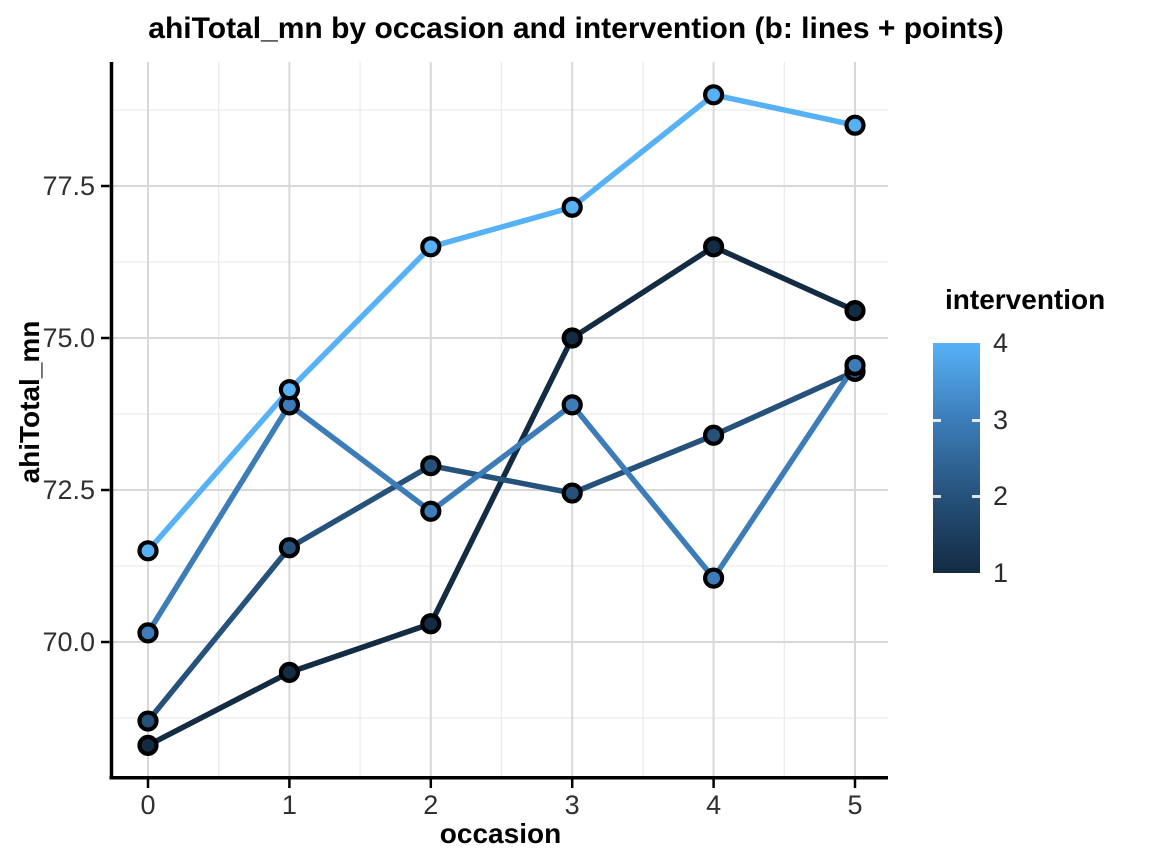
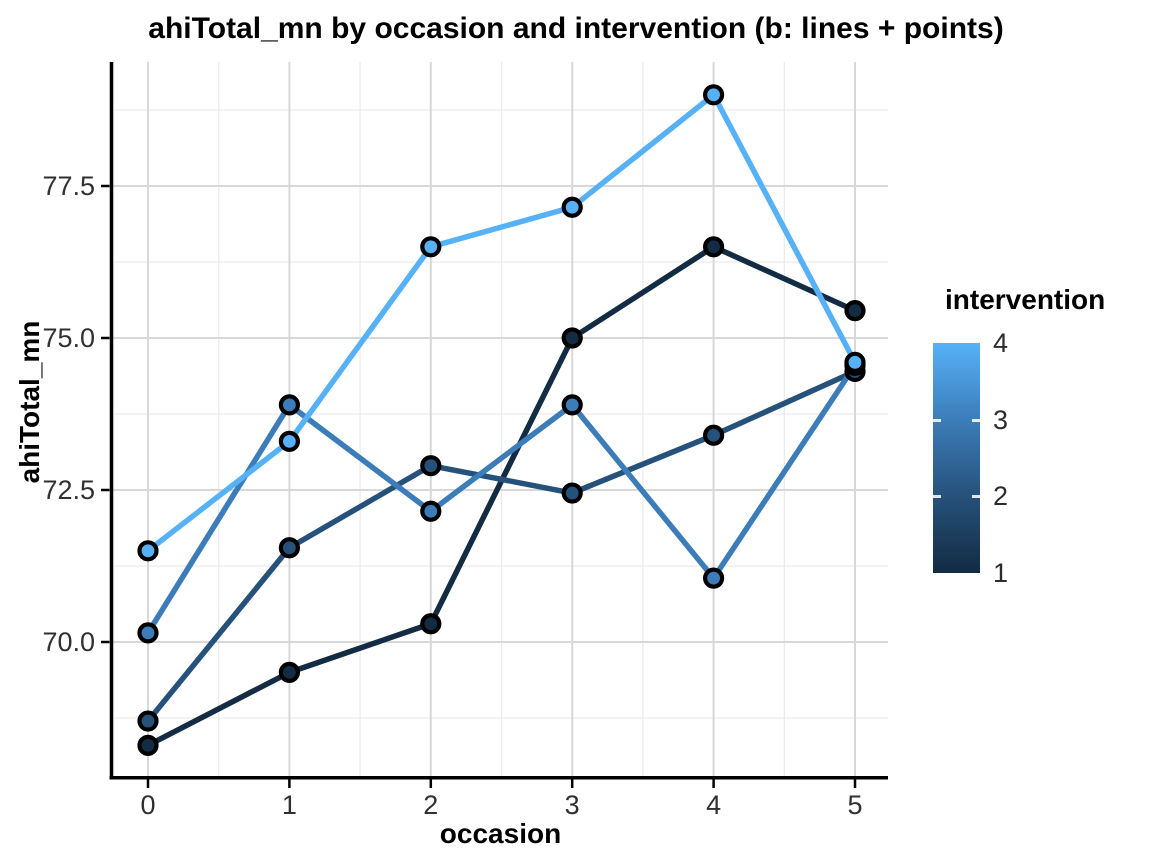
intervention 4/1: 74.2 -> 73.3
intervention 4/5: 78.5 -> 74.6
